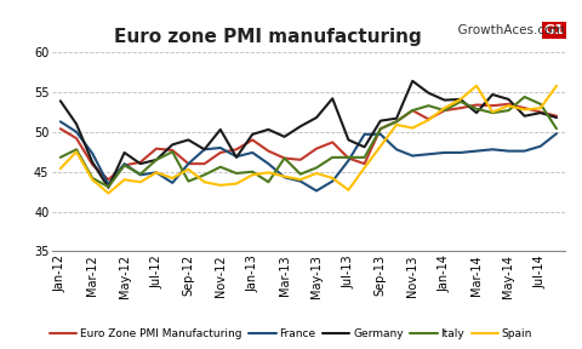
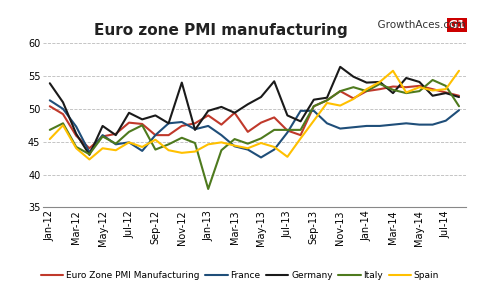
Germany/Jul-12: 46.5 -> 49.4
Germany/Nov-12: 50.3 -> 54.0
Italy/Jan-13: 45.0 -> 37.8
Euro Zone PMI Manufacturing/Mar-13: 46.7 -> 49.4
Italy/Mar-13: 46.7 -> 45.4
